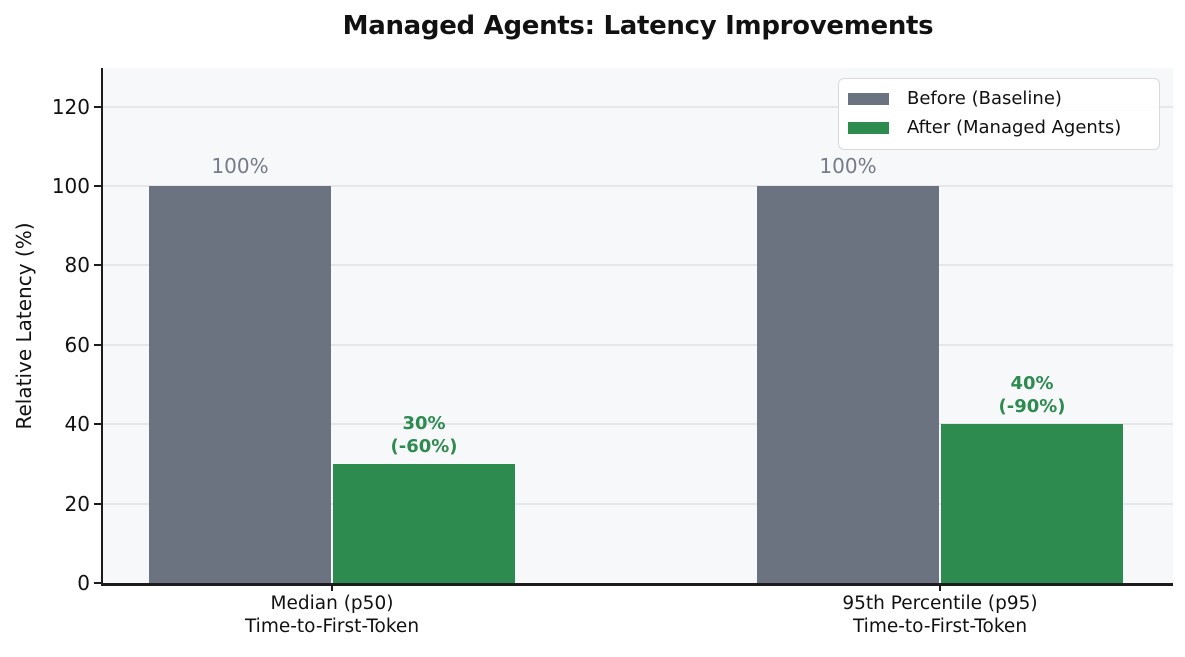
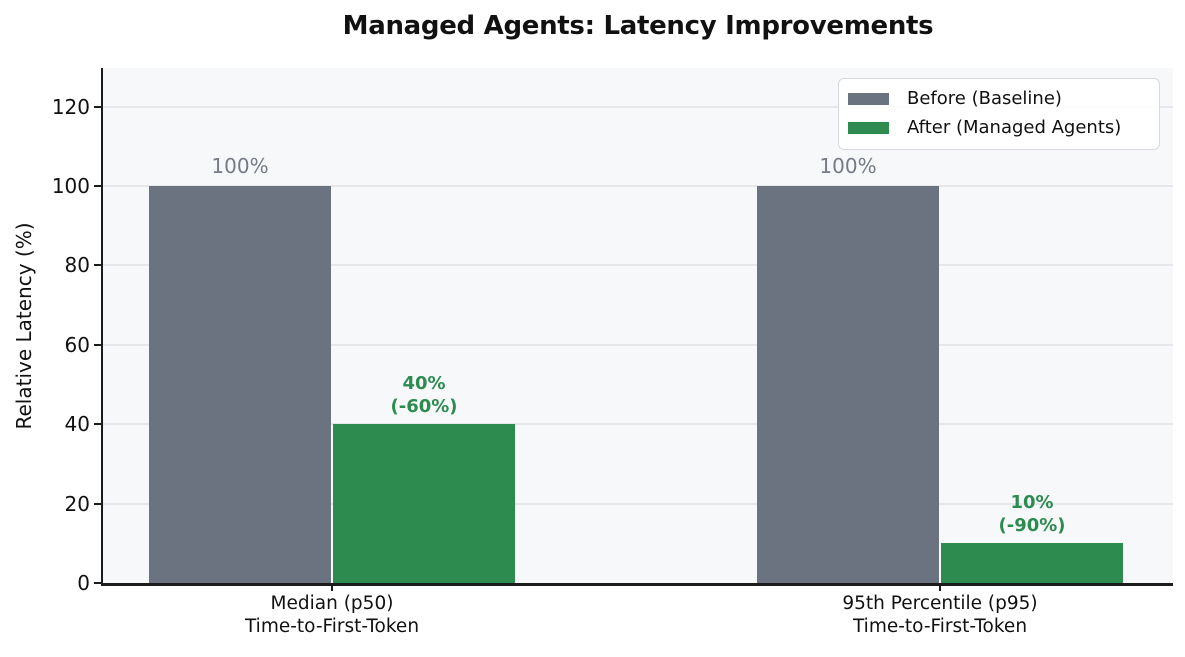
After (Managed Agents)/Median (p50) Time-to-First-Token: 30% -> 40%
After (Managed Agents)/95th Percentile (p95) Time-to-First-Token: 40% -> 10%
